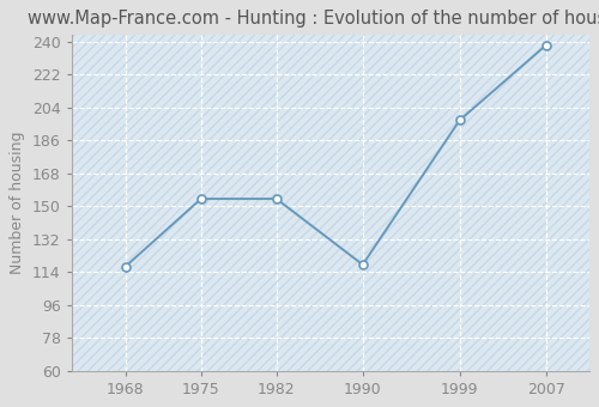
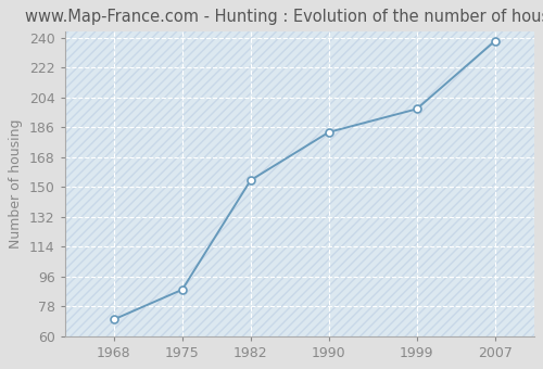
1968: 117 -> 70
1975: 154 -> 88
1990: 118 -> 183
